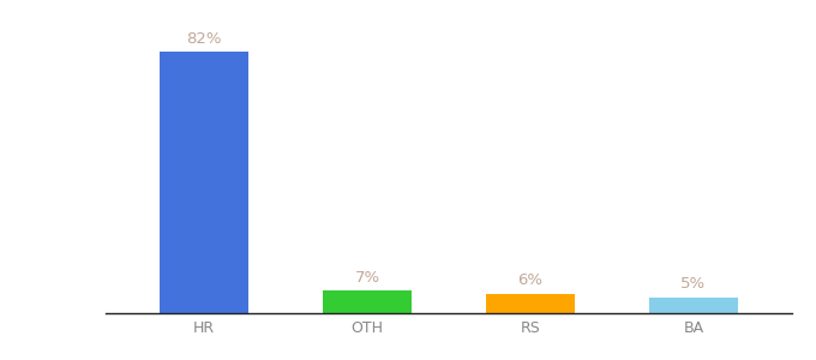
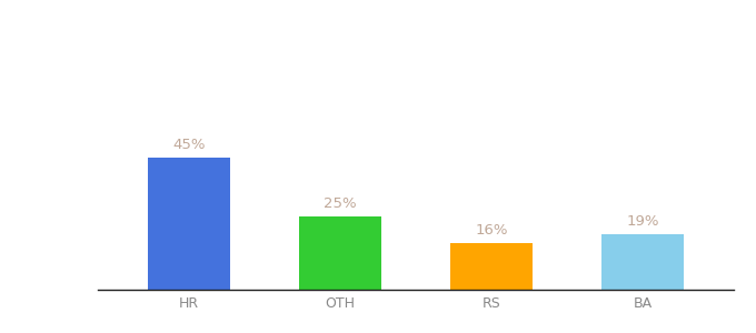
HR: 82% -> 45%
OTH: 7% -> 25%
RS: 6% -> 16%
BA: 5% -> 19%
